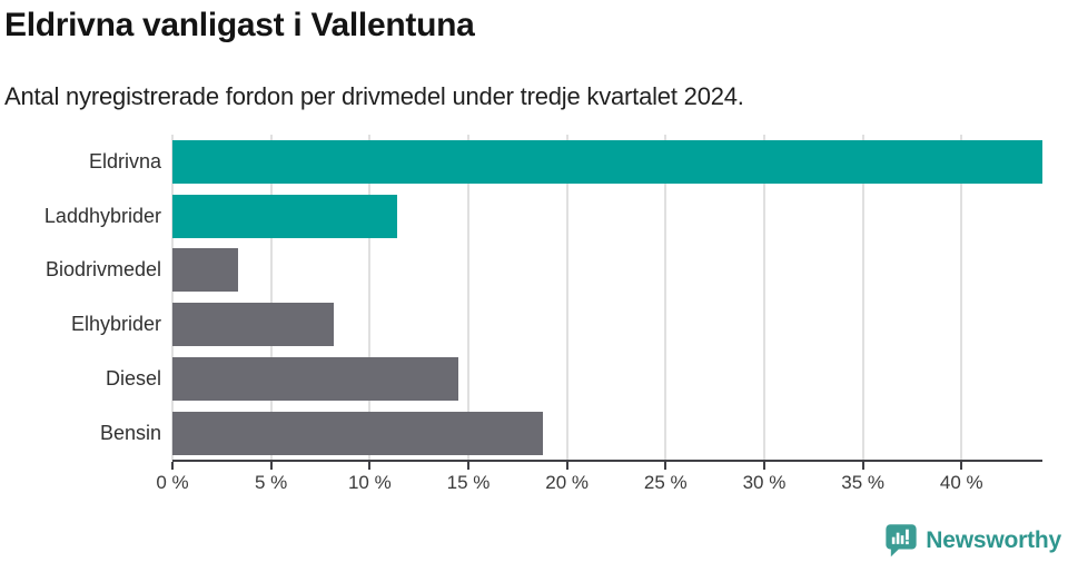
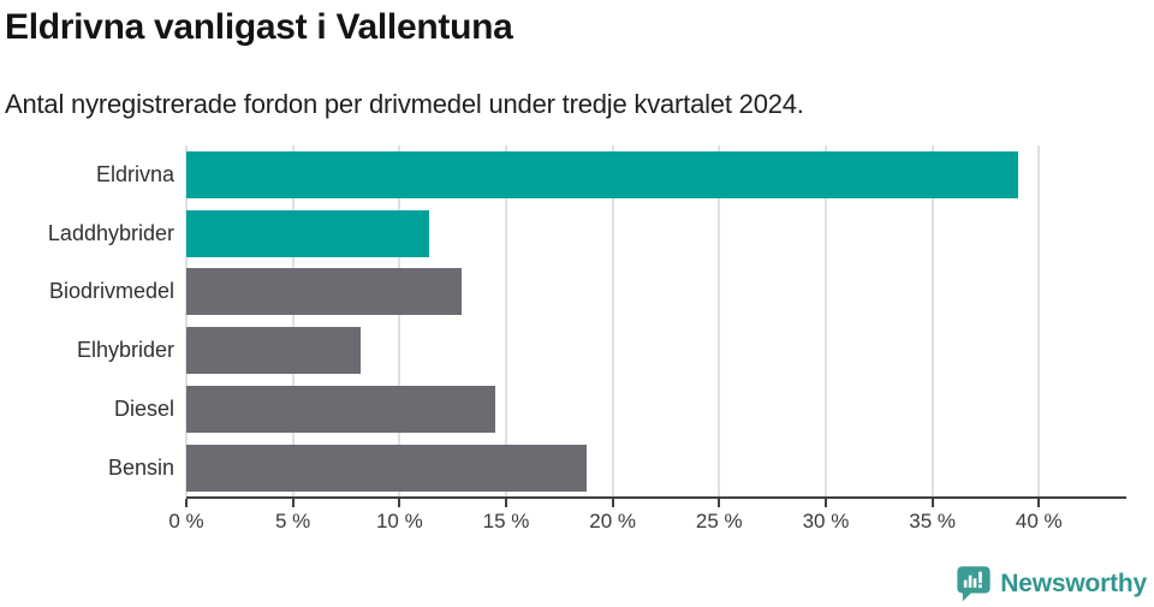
Eldrivna: 44.1% -> 39.0%
Biodrivmedel: 3.3% -> 12.9%
